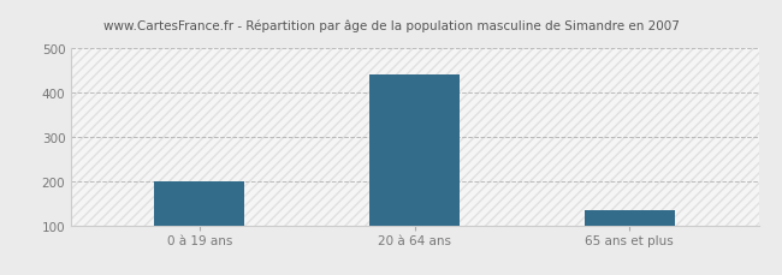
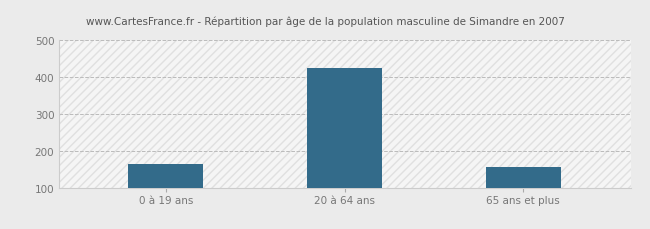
0 à 19 ans: 199 -> 165
20 à 64 ans: 442 -> 425
65 ans et plus: 133 -> 155
